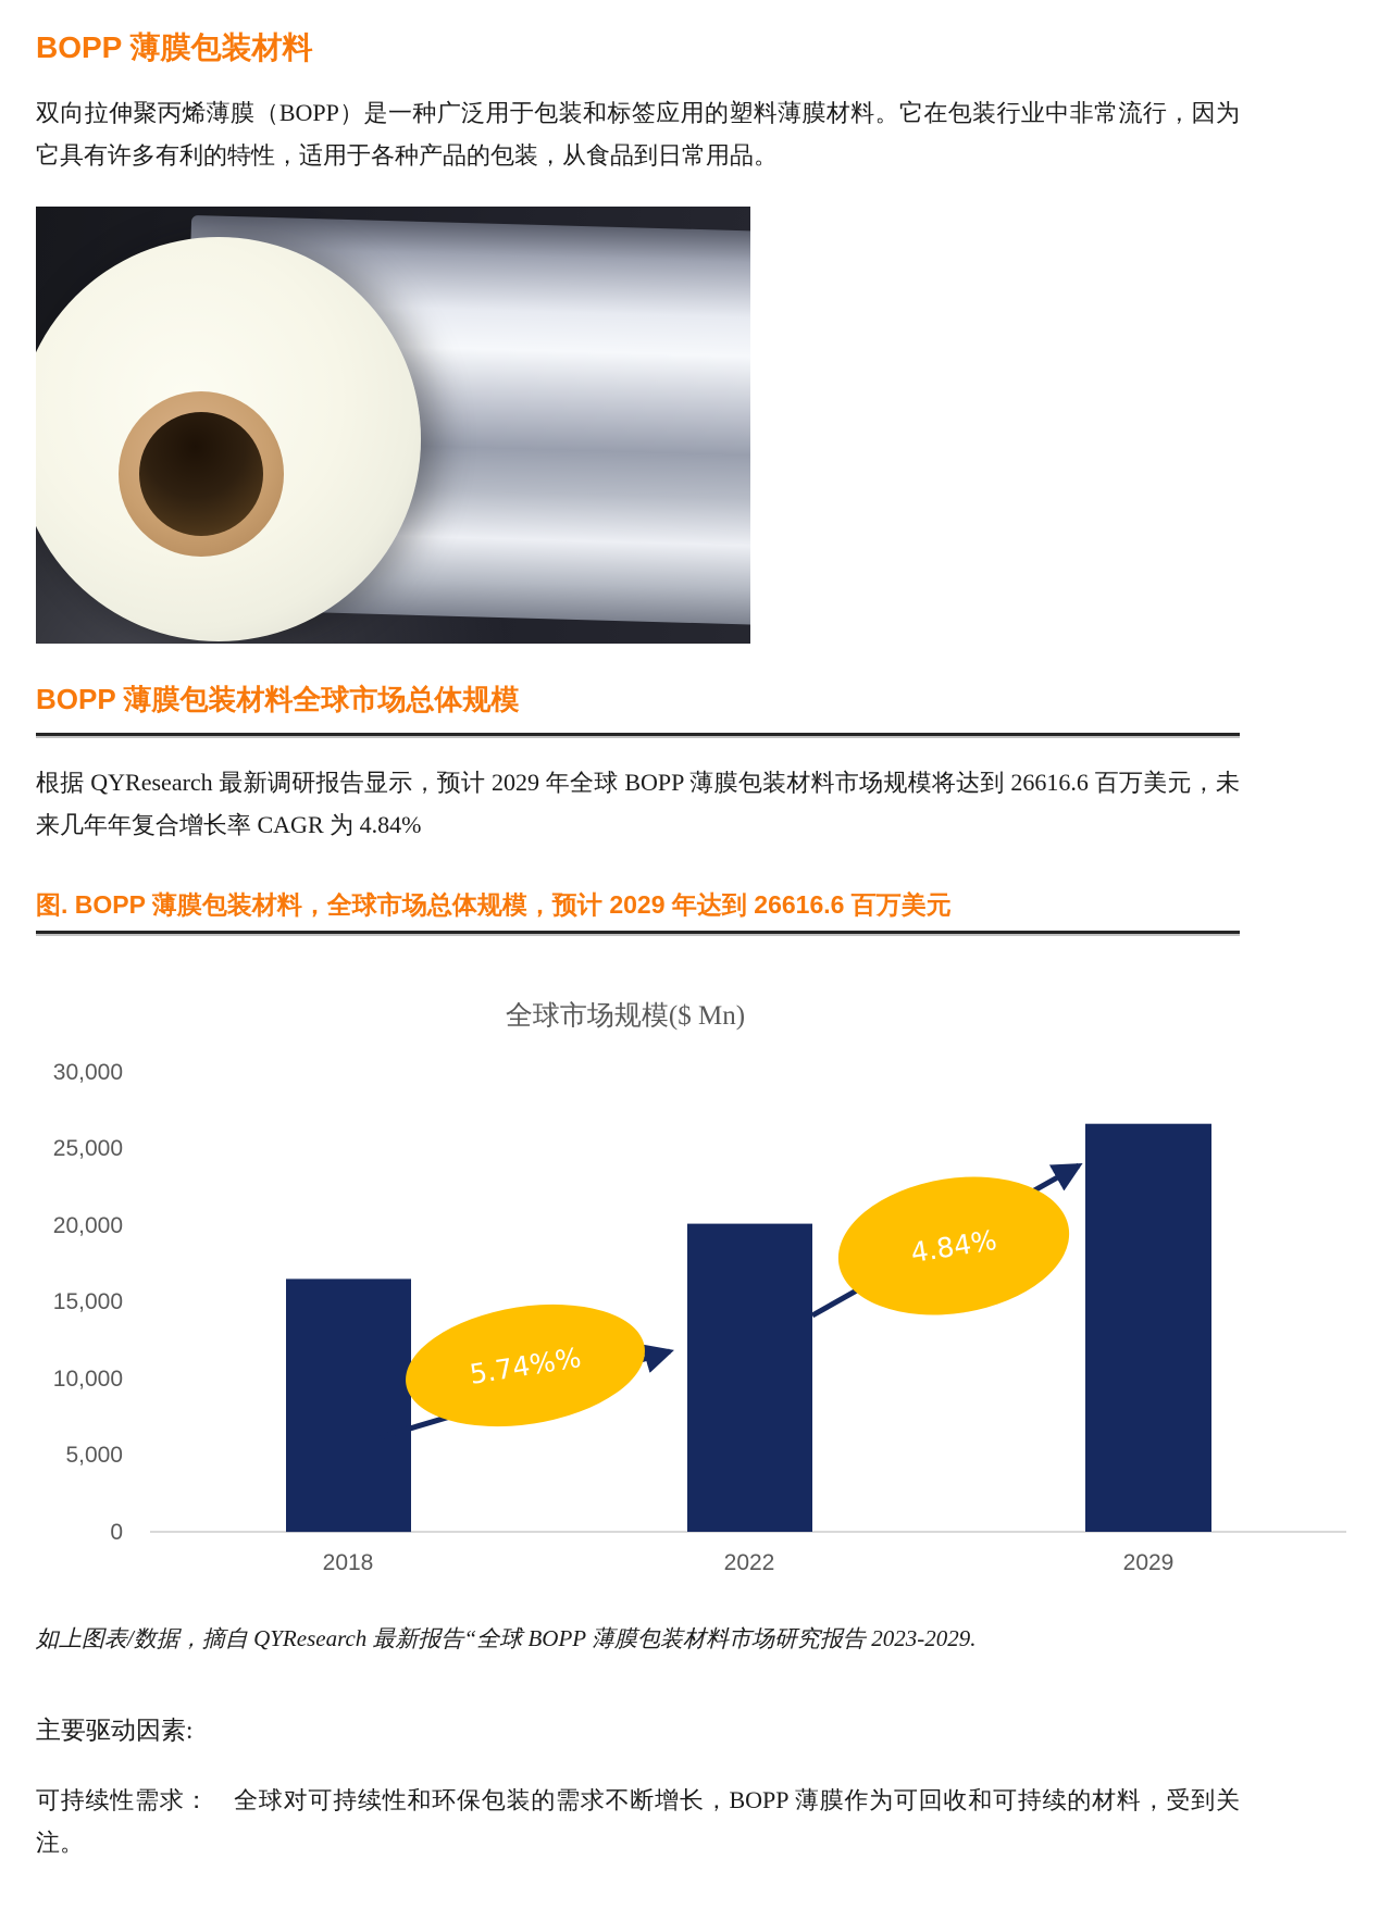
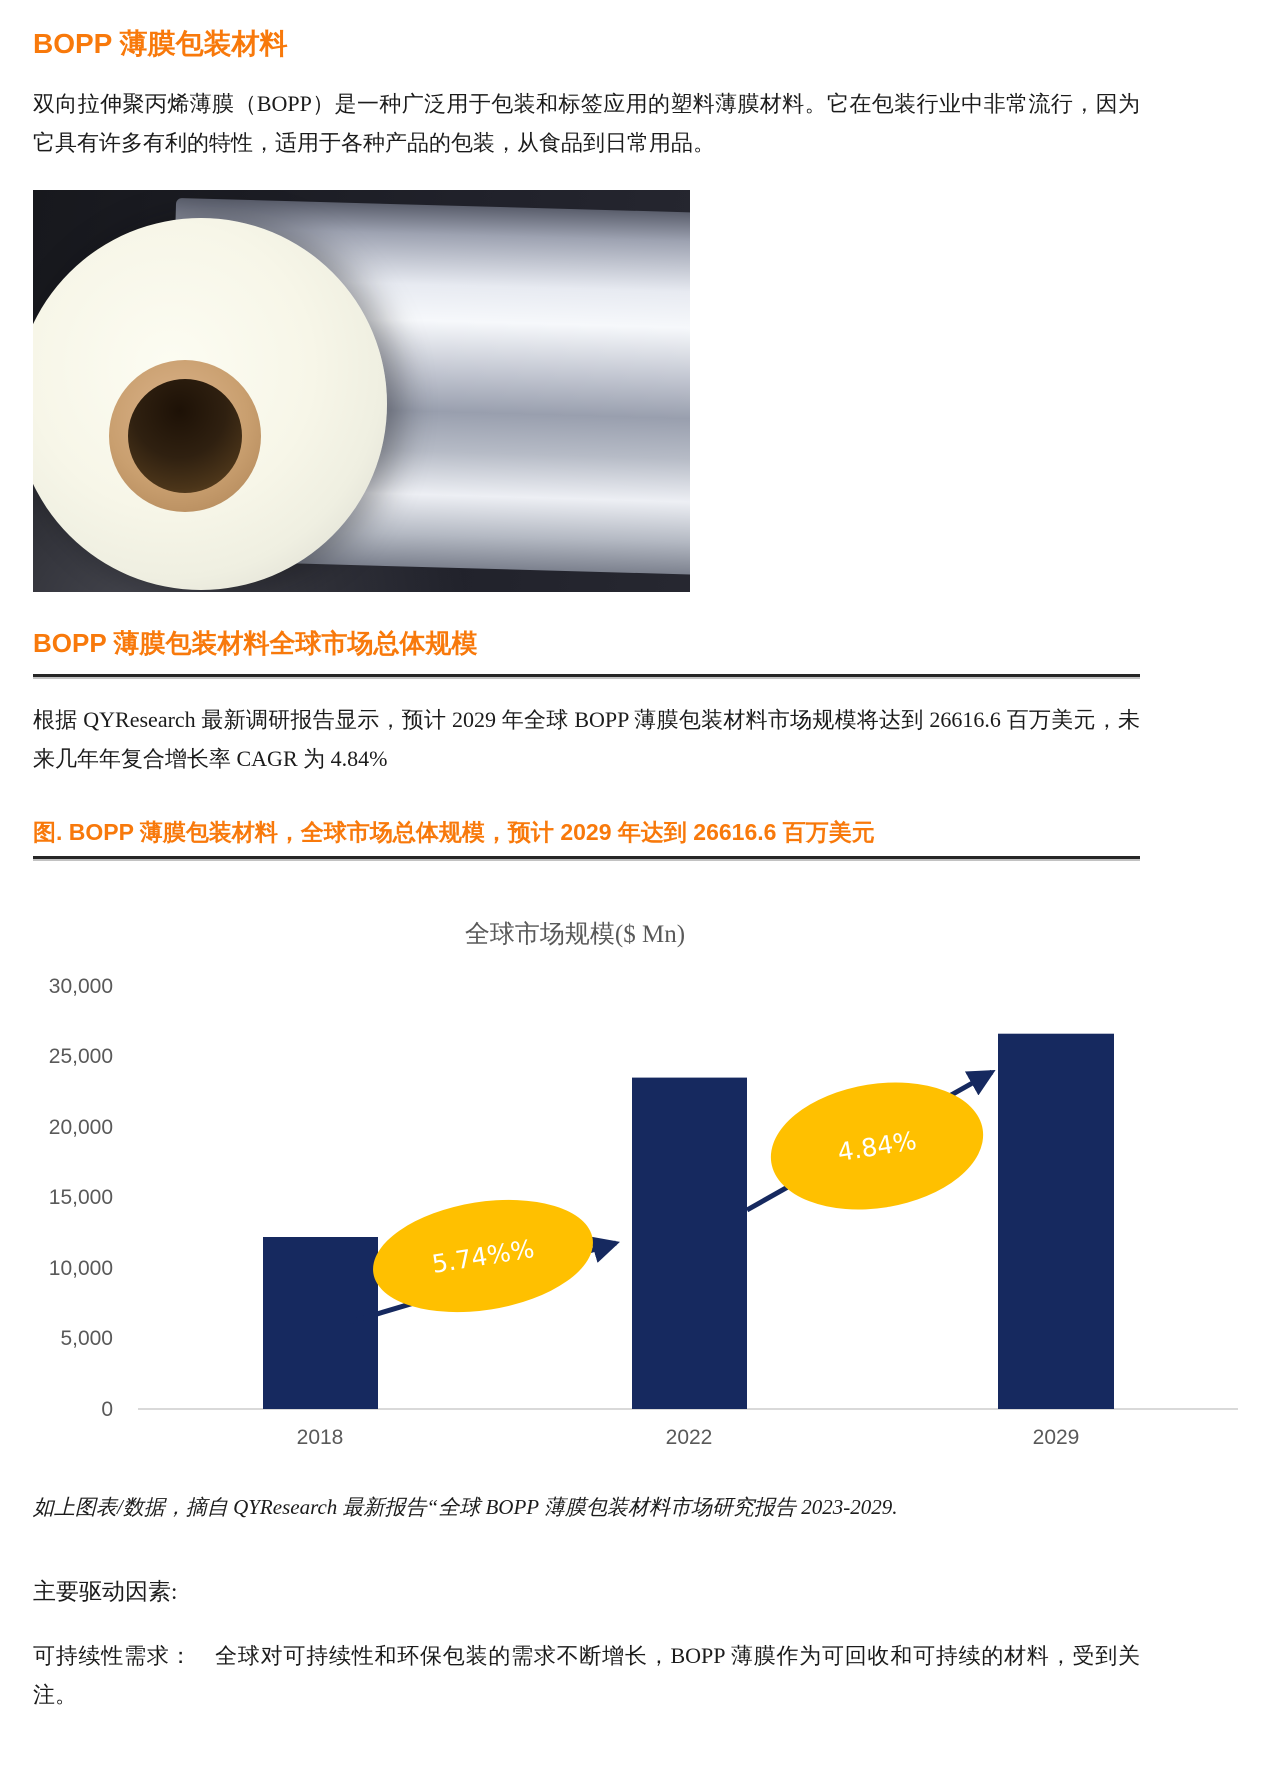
2018: 16500 -> 12200
2022: 20100 -> 23500
